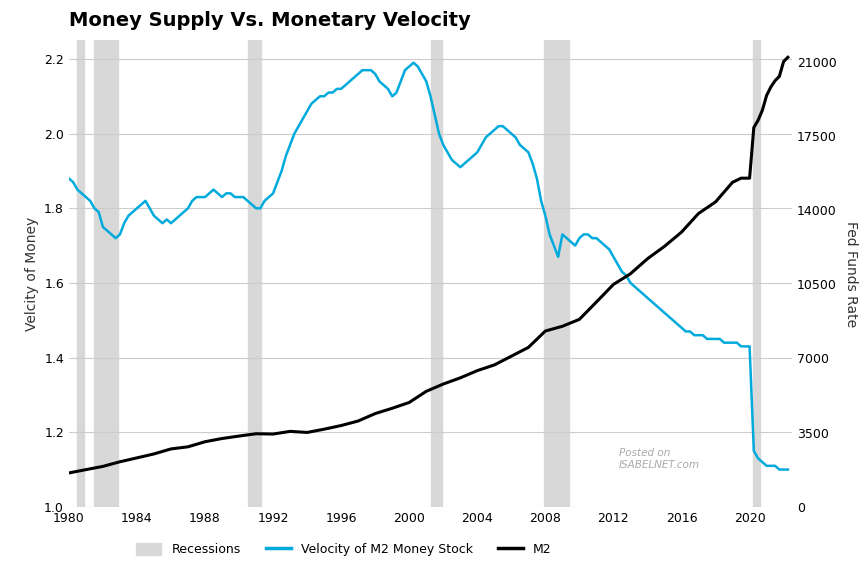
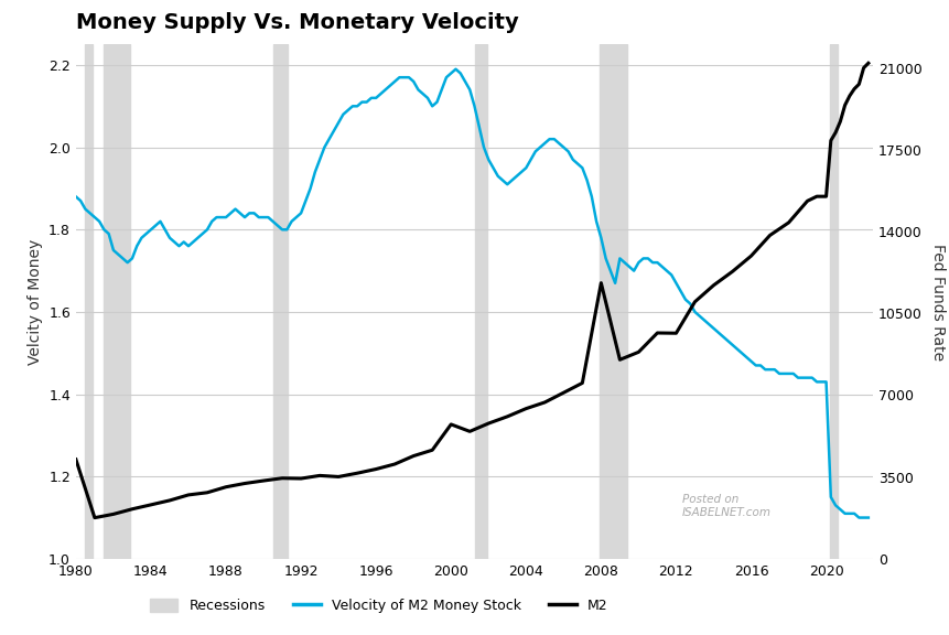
M2/1980: 1600 -> 4250
M2/2000: 4920 -> 5750
M2/2008: 8290 -> 11800
M2/2012: 10490 -> 9650
